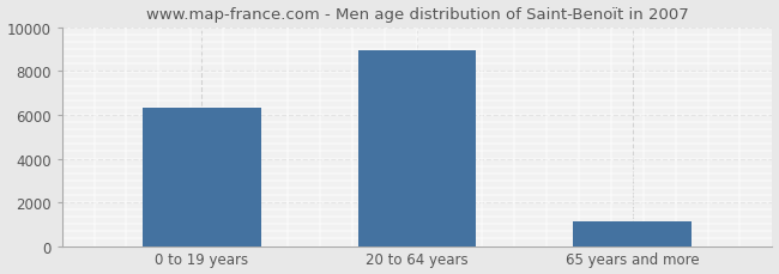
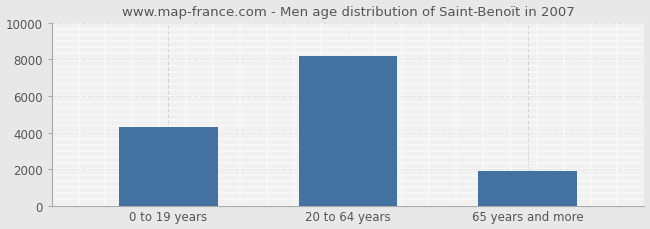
0 to 19 years: 6400 -> 4300
20 to 64 years: 9000 -> 8200
65 years and more: 1100 -> 1900
